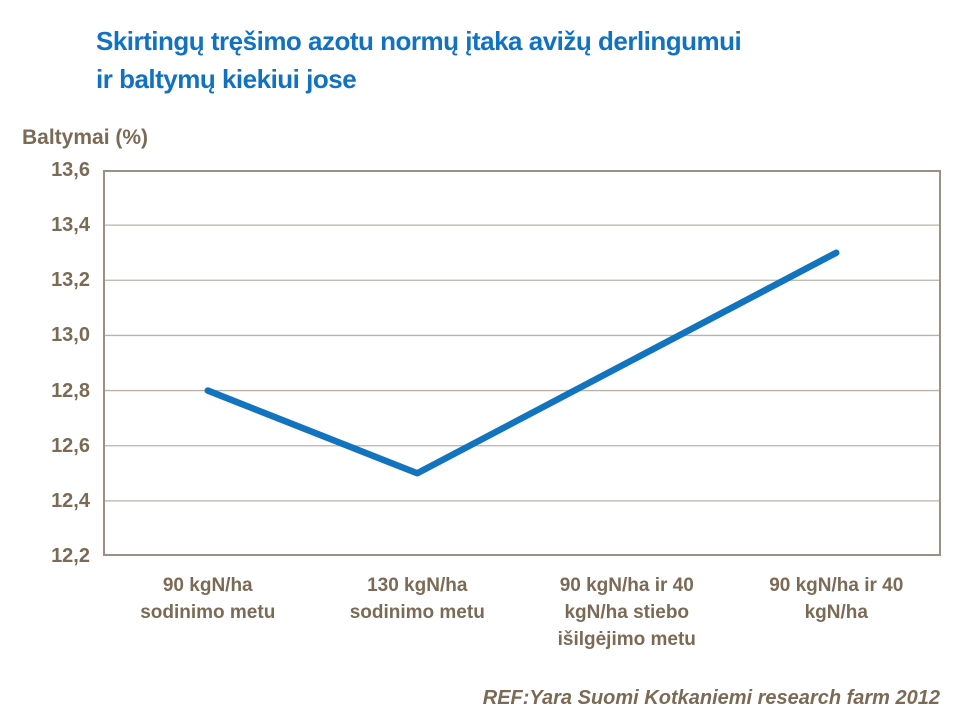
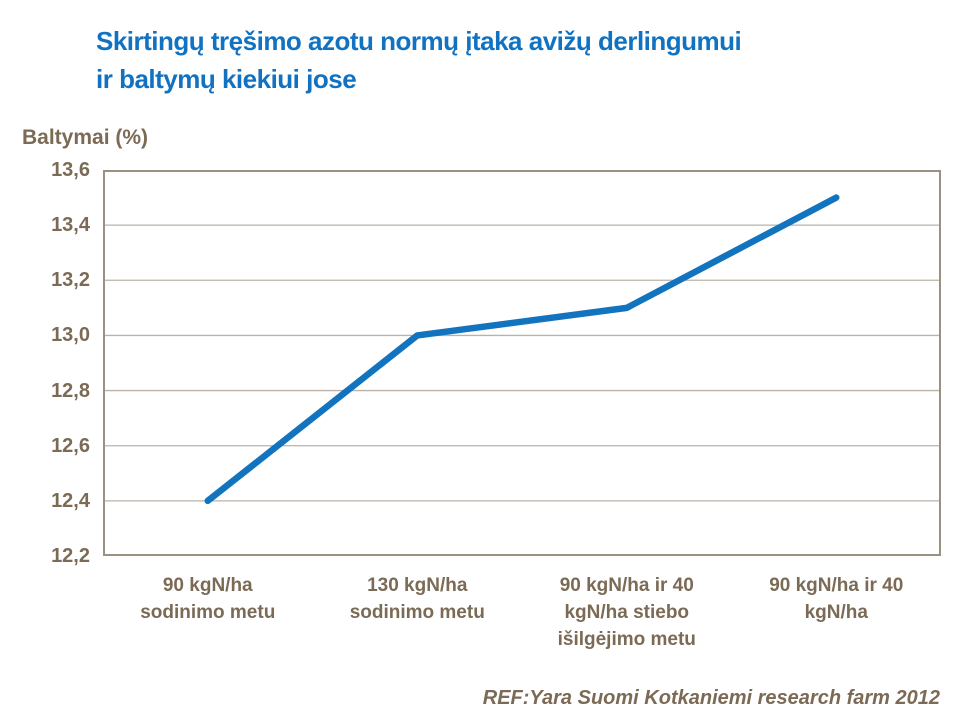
90 kgN/ha sodinimo metu: 12,8 -> 12,4
130 kgN/ha sodinimo metu: 12,5 -> 13,0
90 kgN/ha ir 40 kgN/ha stiebo išilgėjimo metu: 12,9 -> 13,1
90 kgN/ha ir 40 kgN/ha: 13,3 -> 13,5
